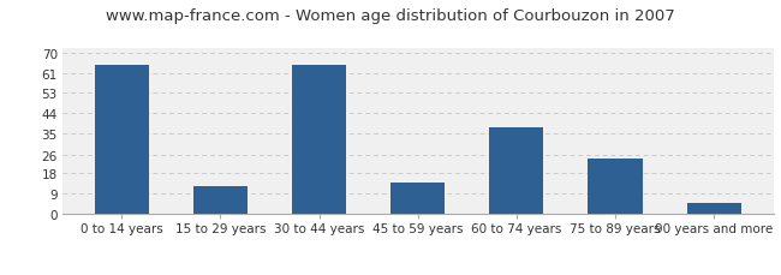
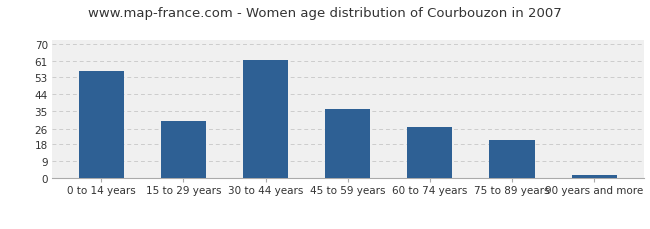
0 to 14 years: 65 -> 56
15 to 29 years: 12 -> 30
30 to 44 years: 65 -> 62
45 to 59 years: 14 -> 36
60 to 74 years: 38 -> 27
75 to 89 years: 24 -> 20
90 years and more: 5 -> 2
